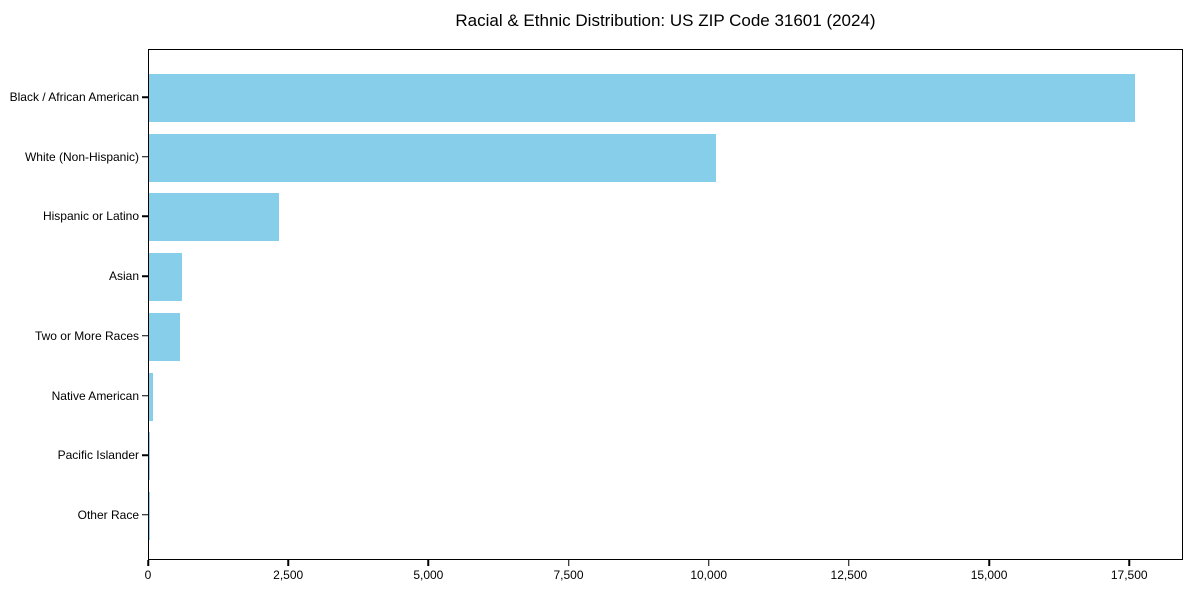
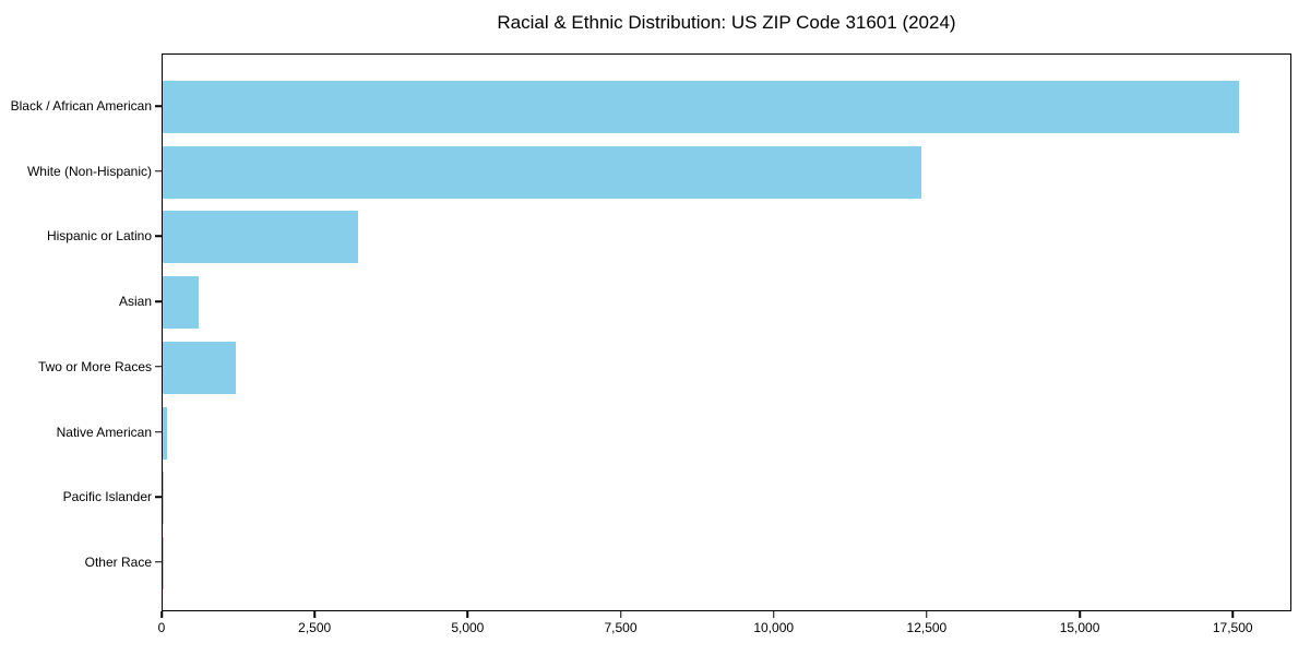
White (Non-Hispanic): 10100 -> 12400
Hispanic or Latino: 2300 -> 3200
Two or More Races: 600 -> 1200
